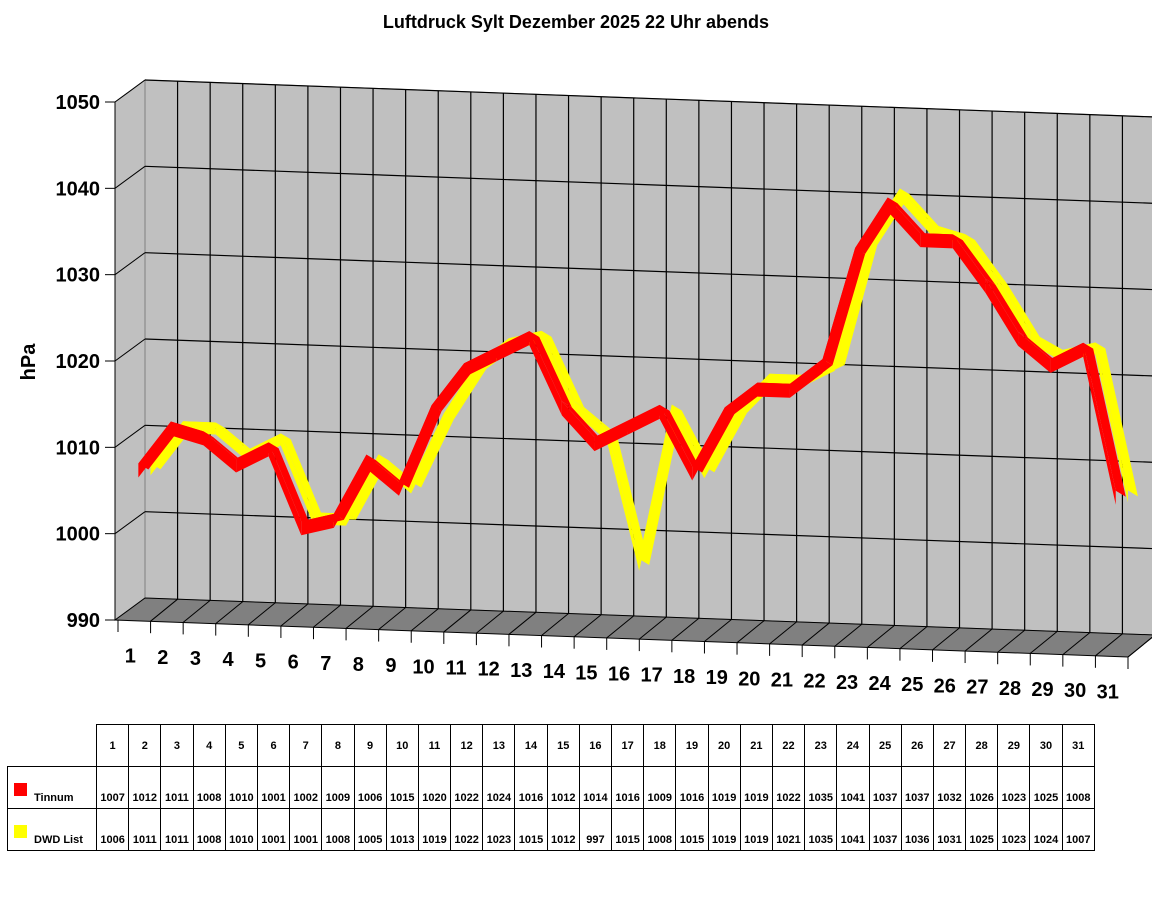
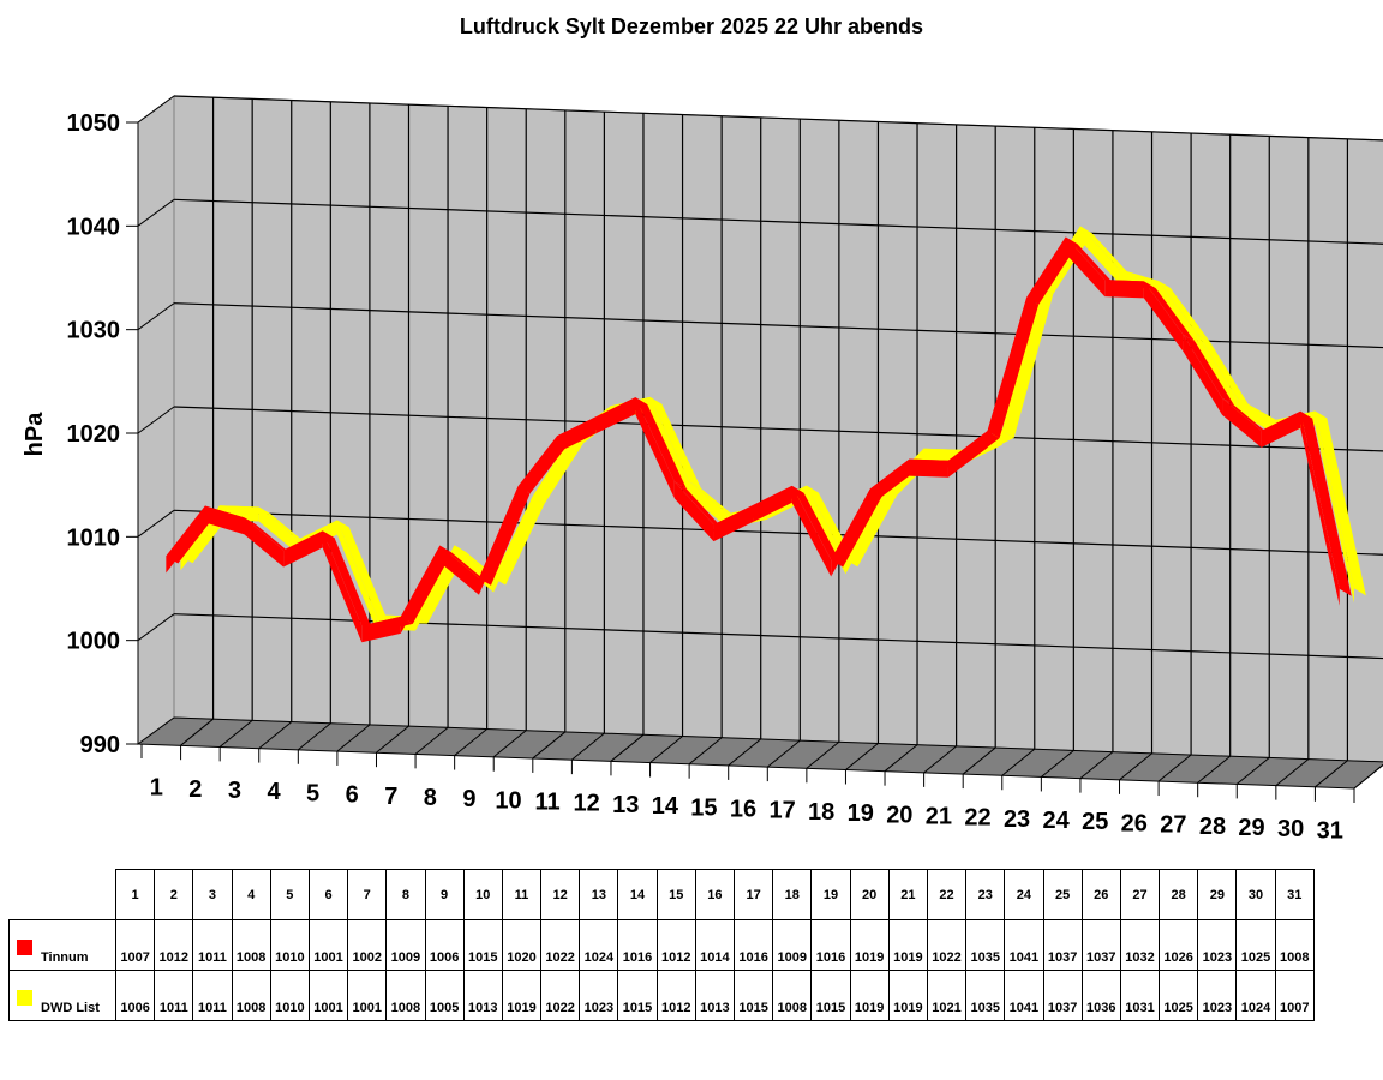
DWD List/16: 997 -> 1013
